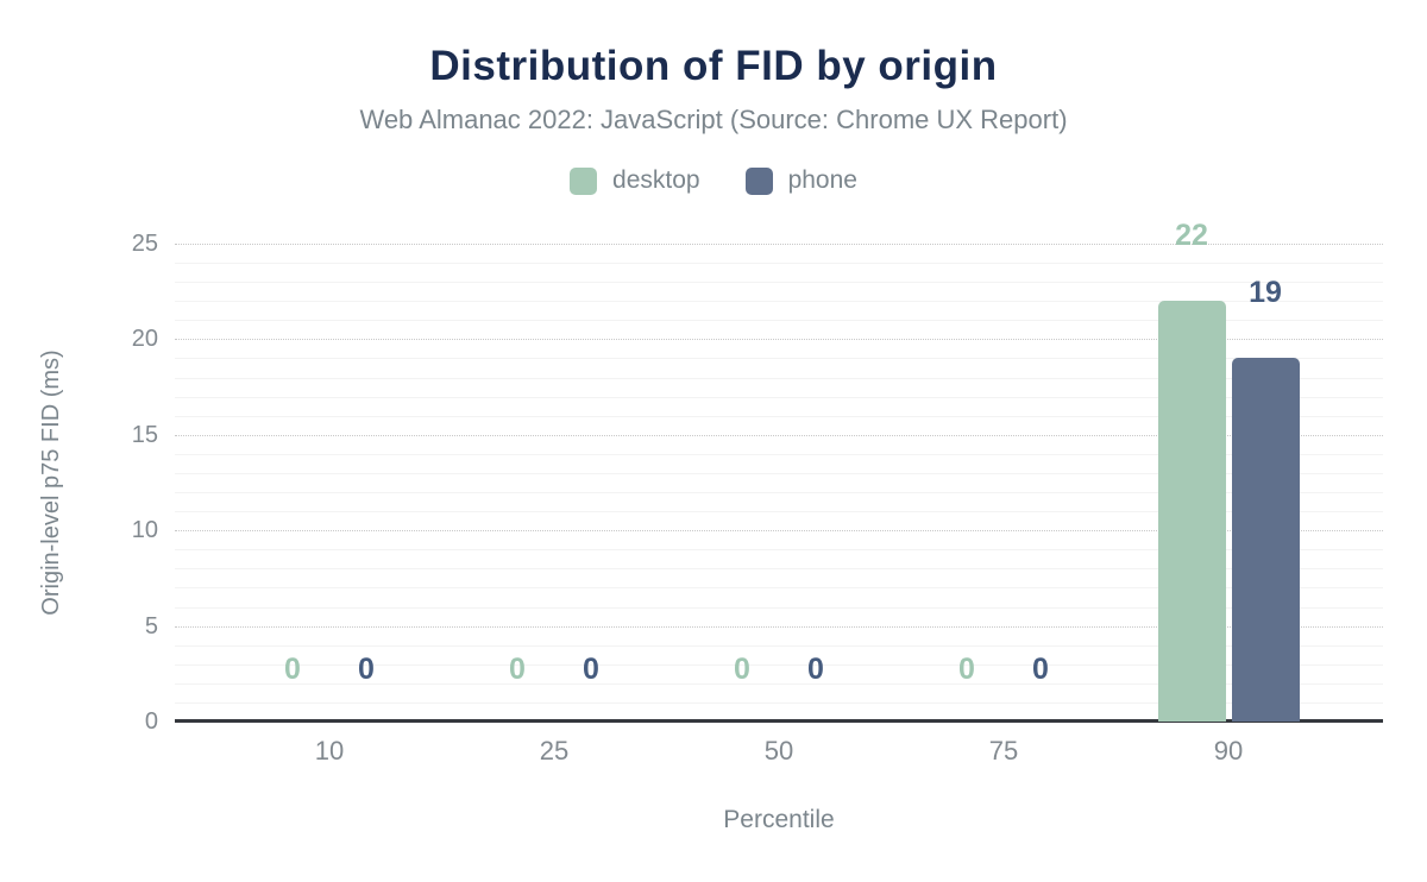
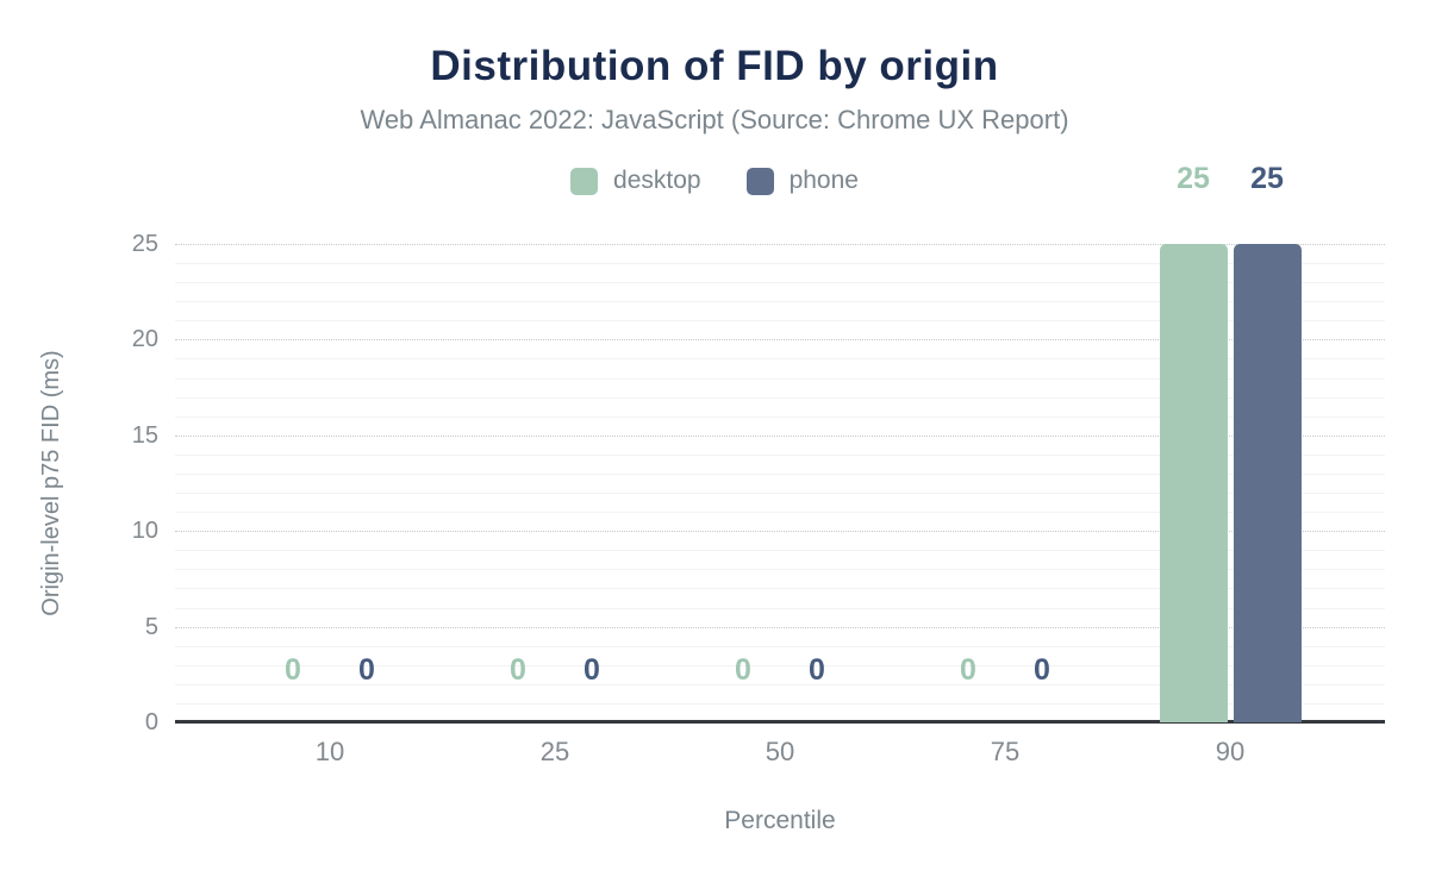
desktop/90: 22 -> 25
phone/90: 19 -> 25
